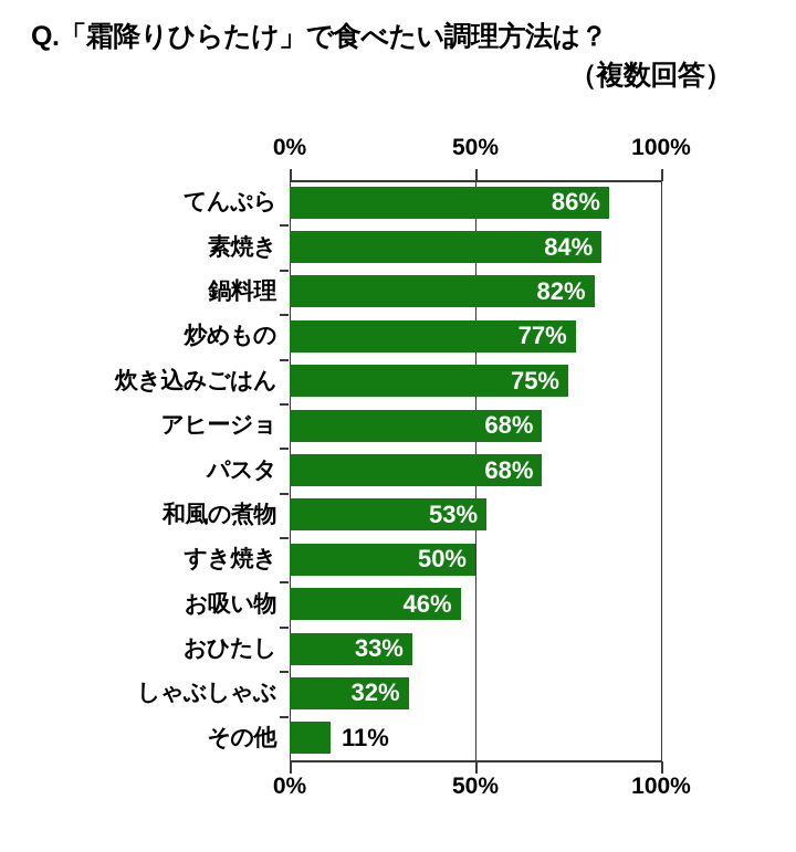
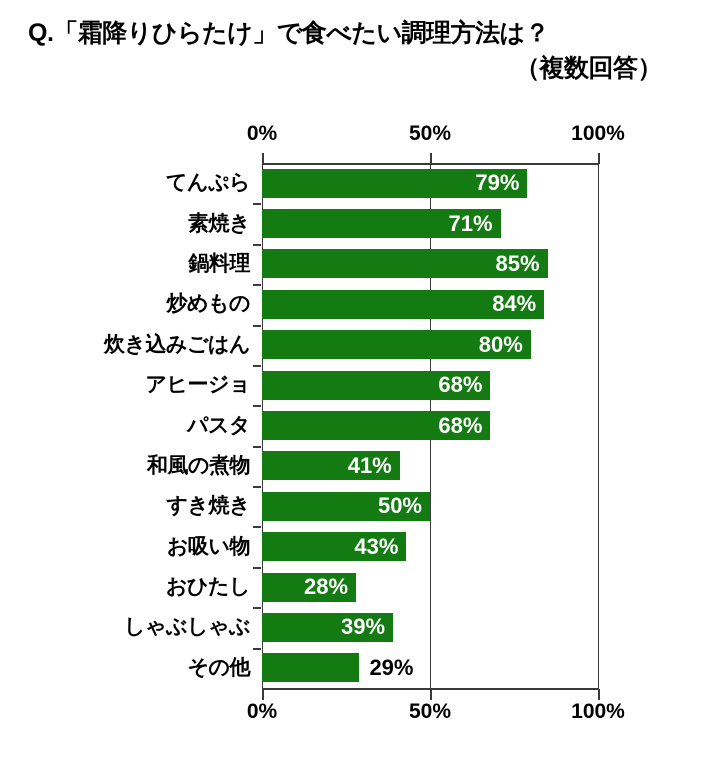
てんぷら: 86% -> 79%
素焼き: 84% -> 71%
鍋料理: 82% -> 85%
炒めもの: 77% -> 84%
炊き込みごはん: 75% -> 80%
和風の煮物: 53% -> 41%
お吸い物: 46% -> 43%
おひたし: 33% -> 28%
しゃぶしゃぶ: 32% -> 39%
その他: 11% -> 29%
